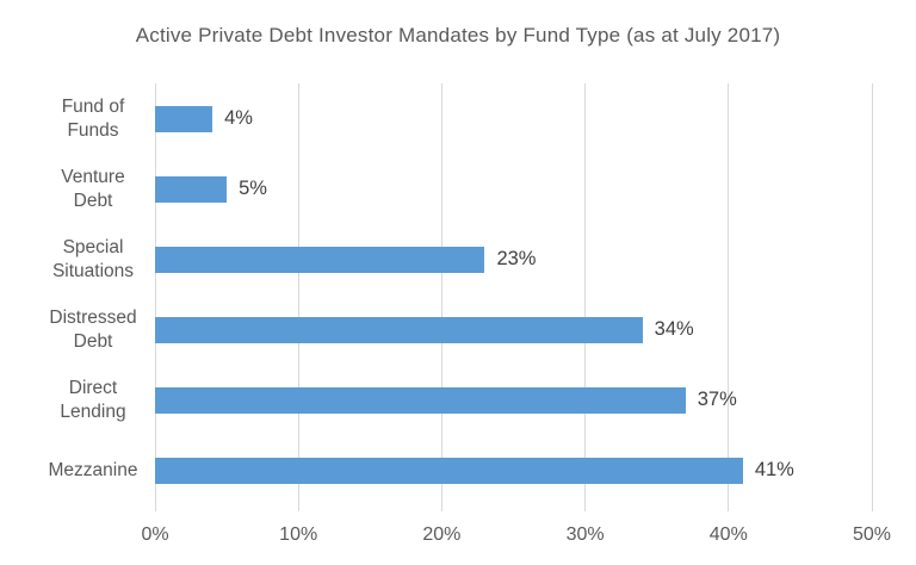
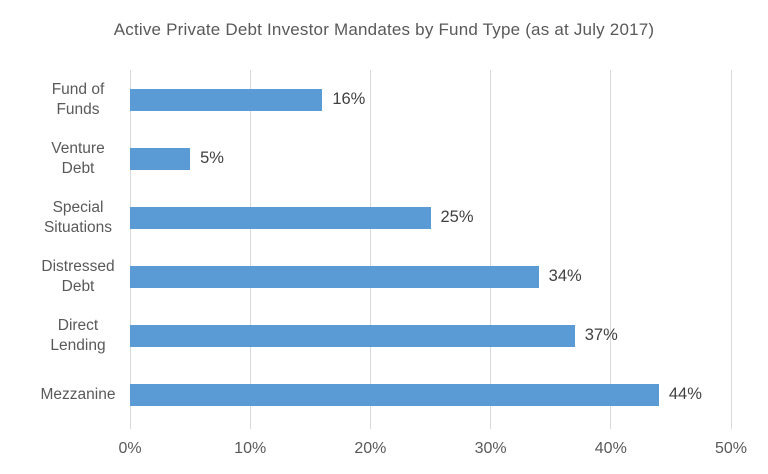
Fund of Funds: 4% -> 16%
Special Situations: 23% -> 25%
Mezzanine: 41% -> 44%
